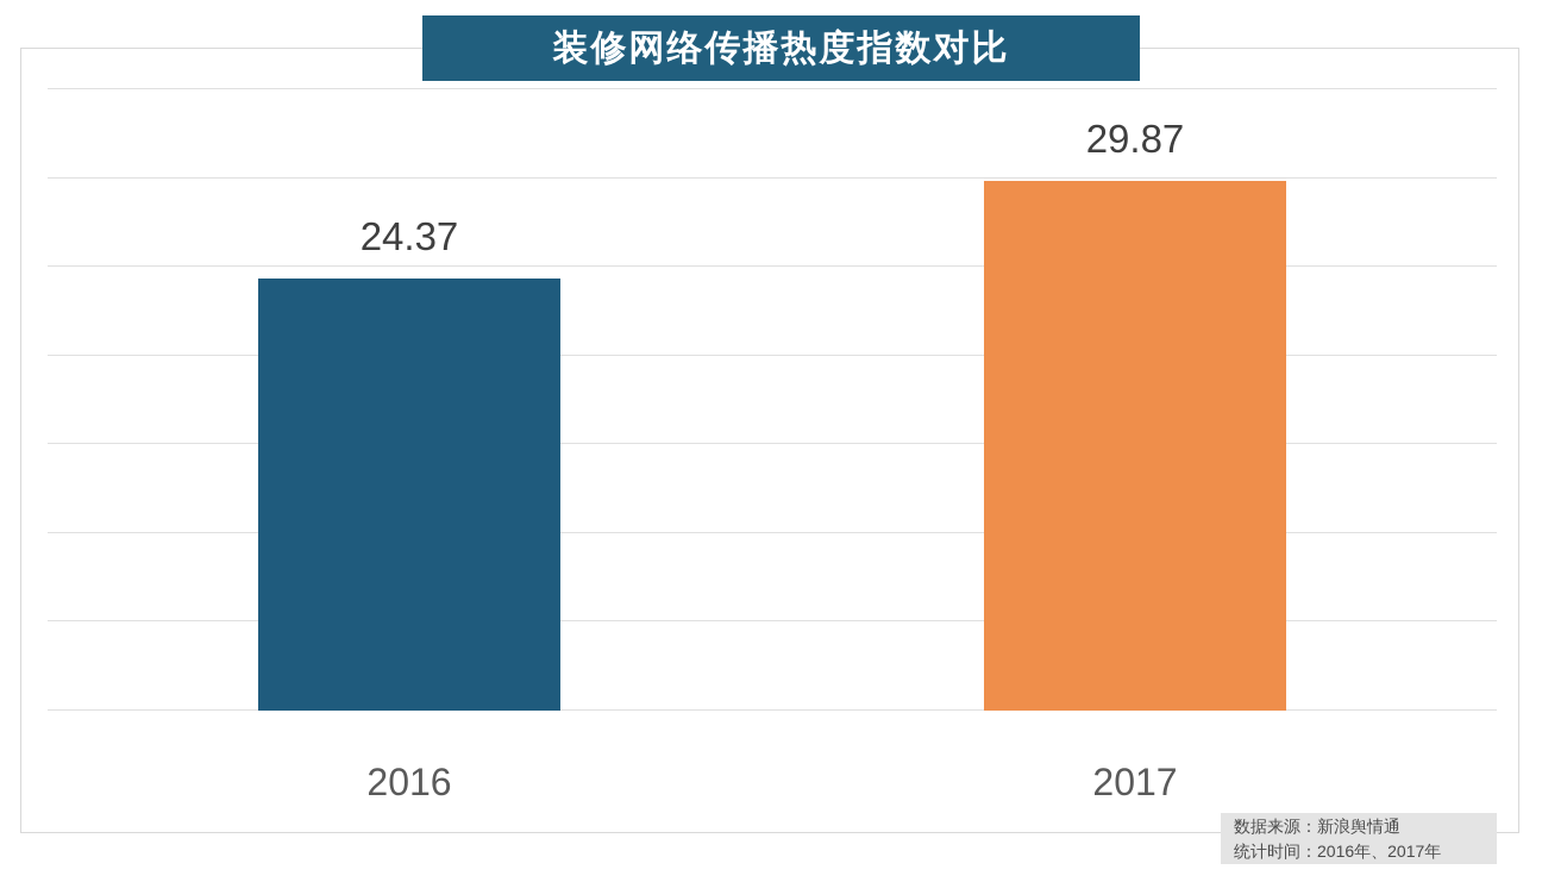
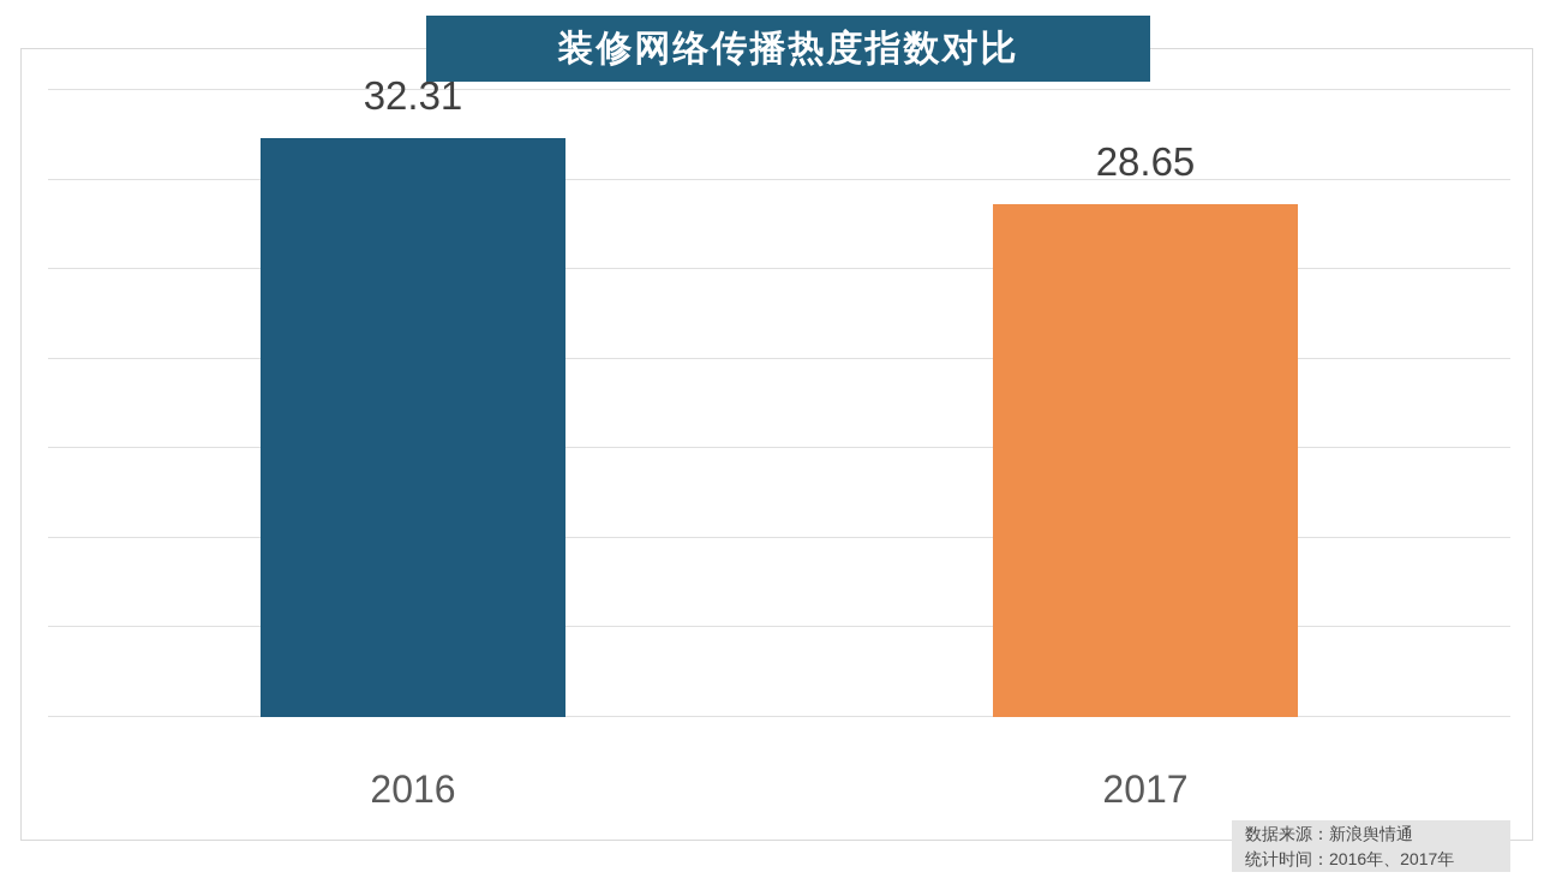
2016: 24.37 -> 32.31
2017: 29.87 -> 28.65
